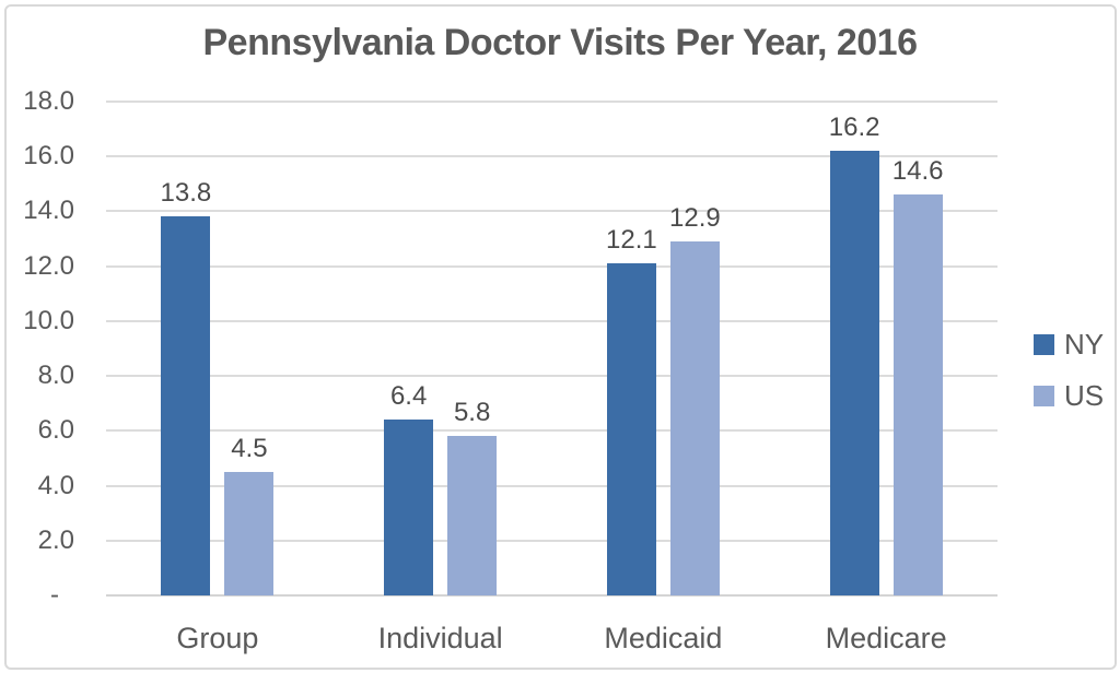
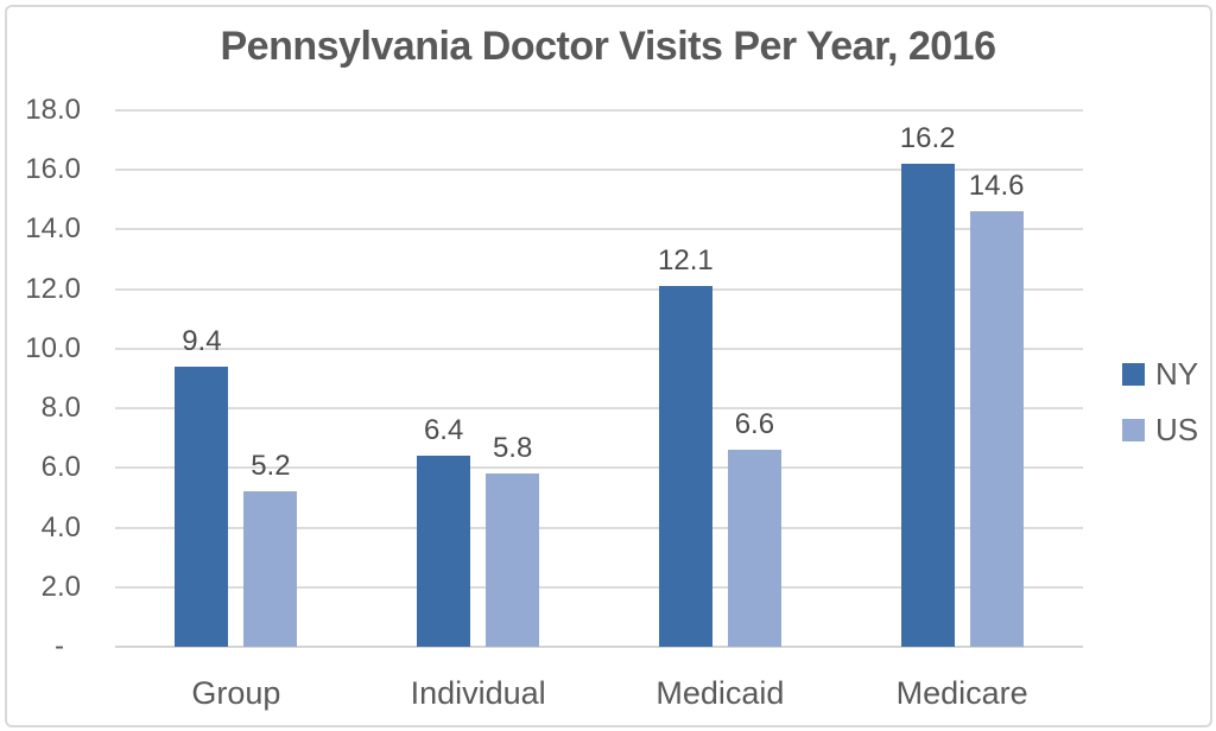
NY/Group: 13.8 -> 9.4
US/Group: 4.5 -> 5.2
US/Medicaid: 12.9 -> 6.6
